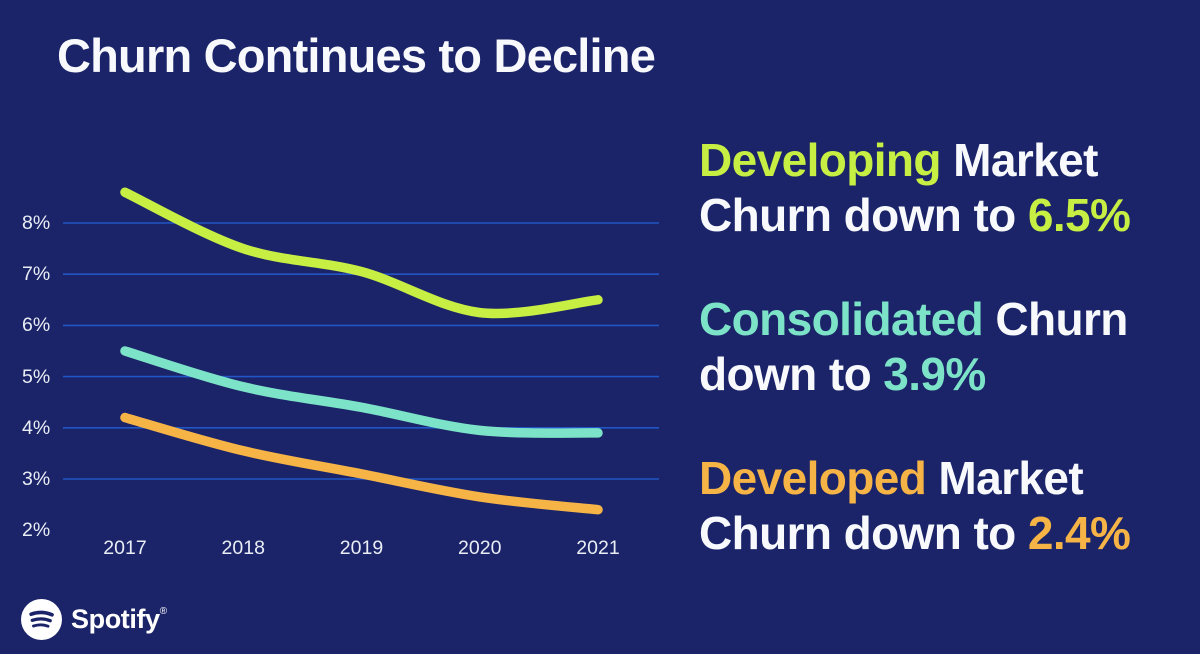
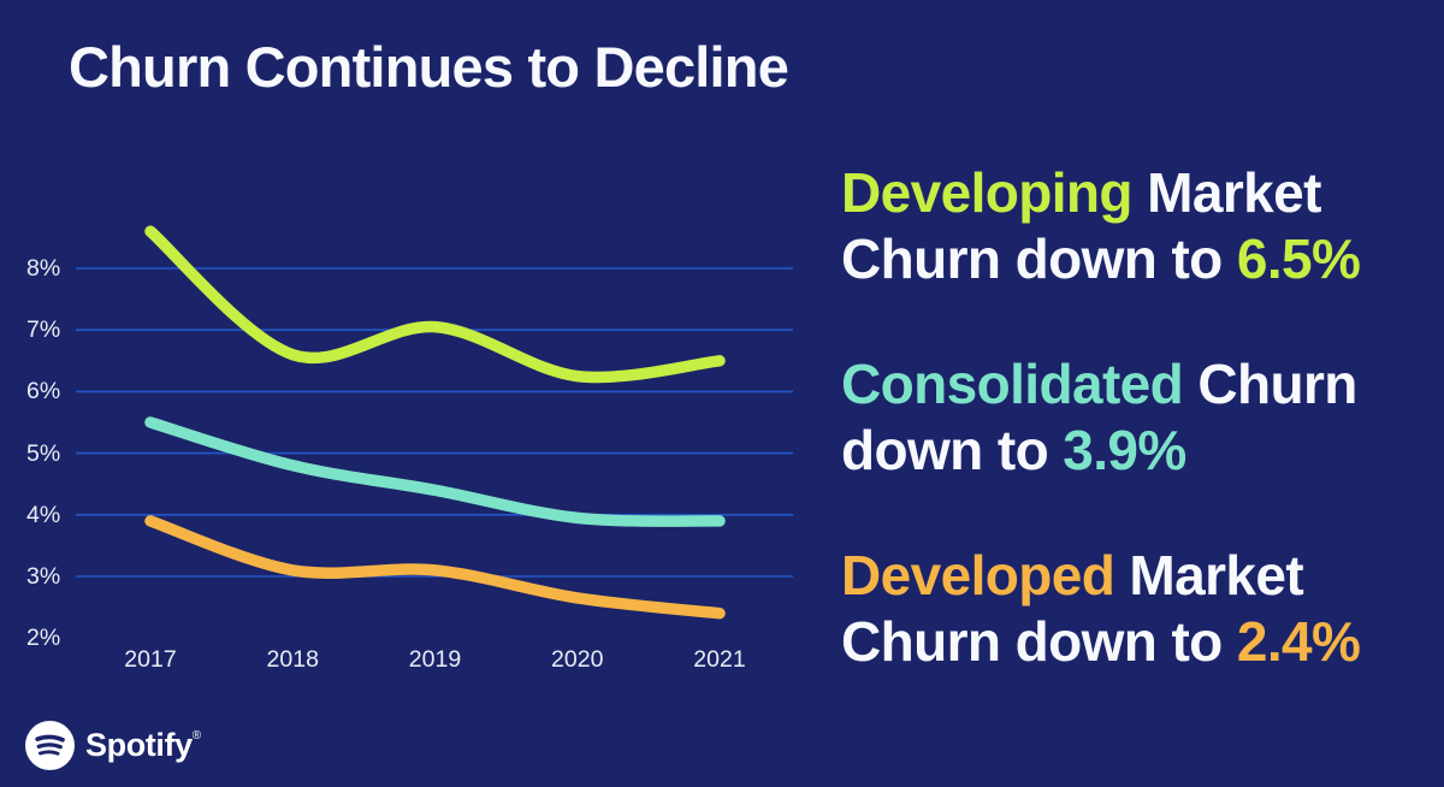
Developed Market/2017: 4.2% -> 3.9%
Developing Market/2018: 7.5% -> 6.6%
Developed Market/2018: 3.5% -> 3.1%
